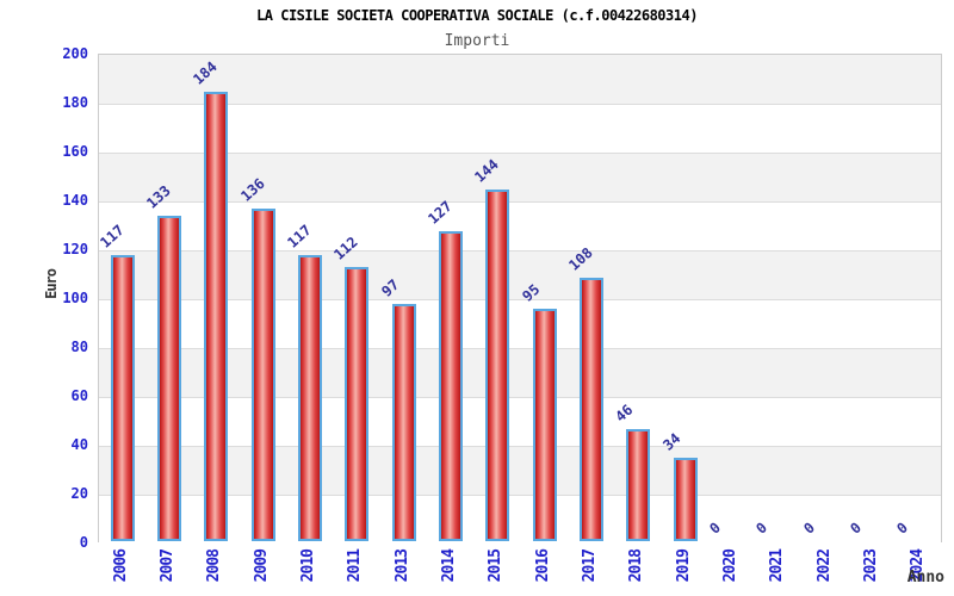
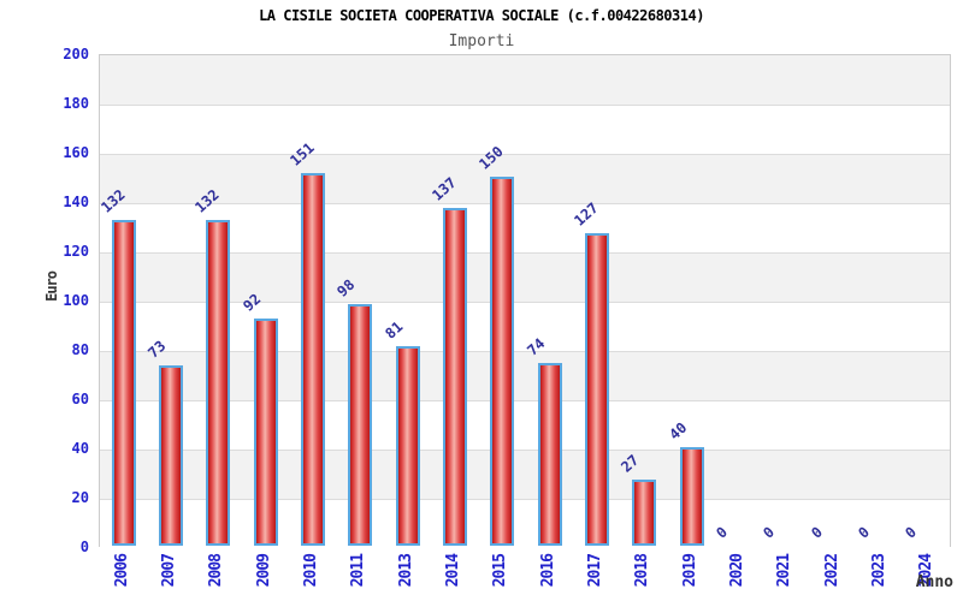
2006: 117 -> 132
2007: 133 -> 73
2008: 184 -> 132
2009: 136 -> 92
2010: 117 -> 151
2011: 112 -> 98
2013: 97 -> 81
2014: 127 -> 137
2015: 144 -> 150
2016: 95 -> 74
2017: 108 -> 127
2018: 46 -> 27
2019: 34 -> 40
